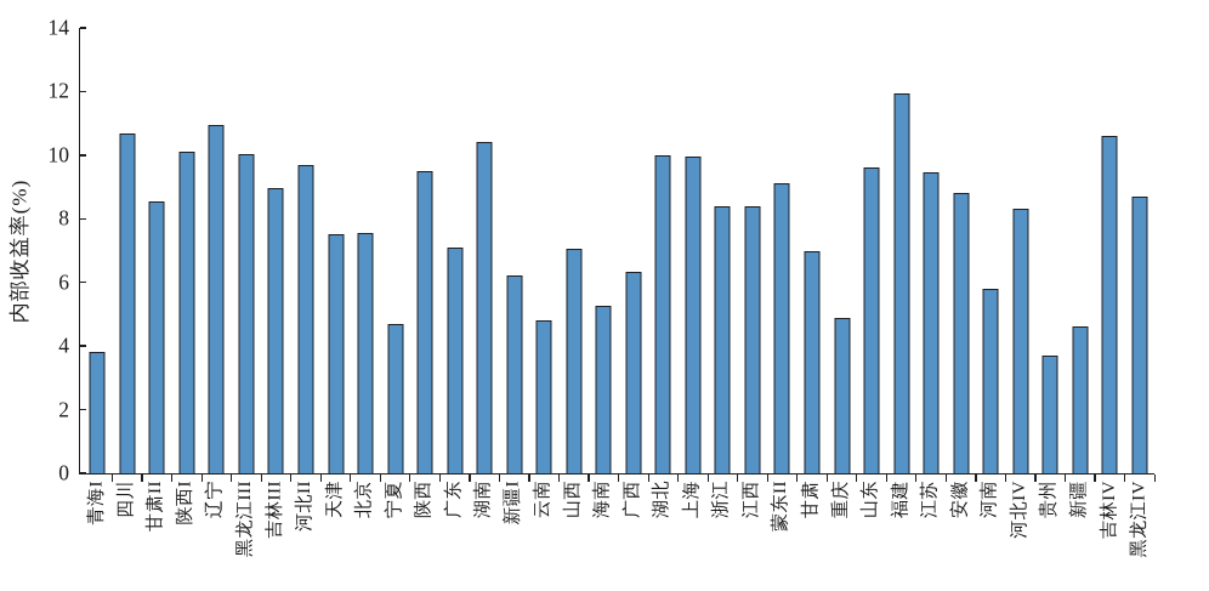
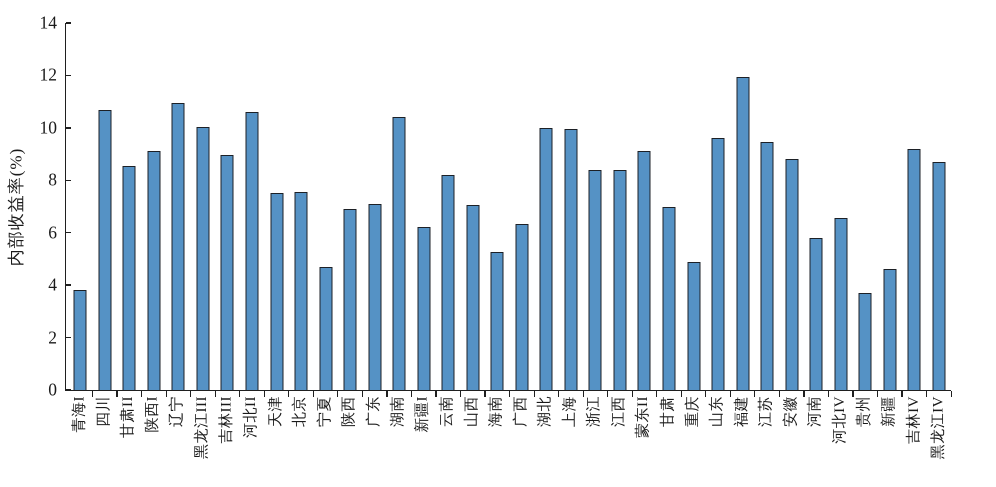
陕西I: 10.1 -> 9.1
河北II: 9.7 -> 10.6
陕西: 9.5 -> 6.9
云南: 4.8 -> 8.2
河北IV: 8.3 -> 6.5
吉林IV: 10.6 -> 9.2
